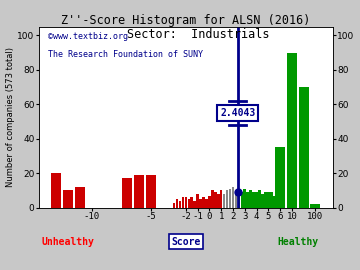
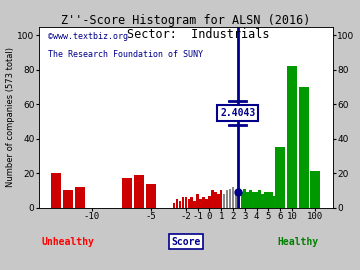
-5: 19 -> 14
10: 90 -> 82
100: 2 -> 21
